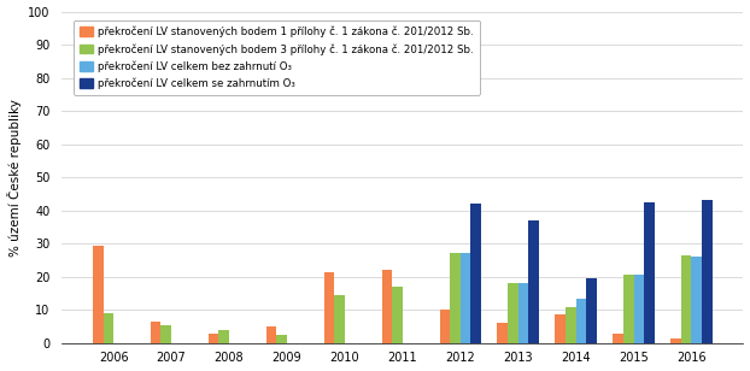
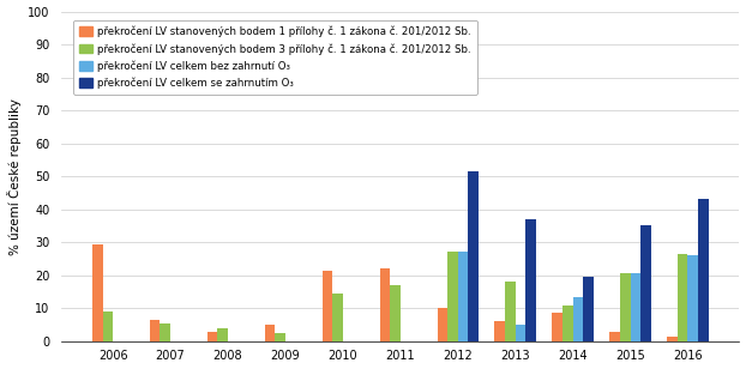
překročení LV celkem se zahrnutím O₃/2012: 42.0 -> 51.5
překročení LV celkem bez zahrnutí O₃/2013: 18.0 -> 5.0
překročení LV celkem se zahrnutím O₃/2015: 42.5 -> 35.0
